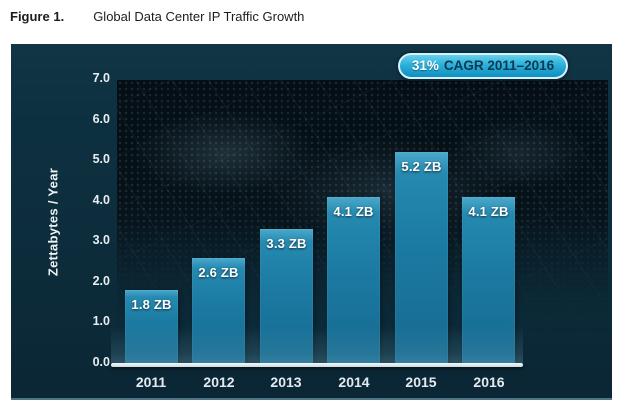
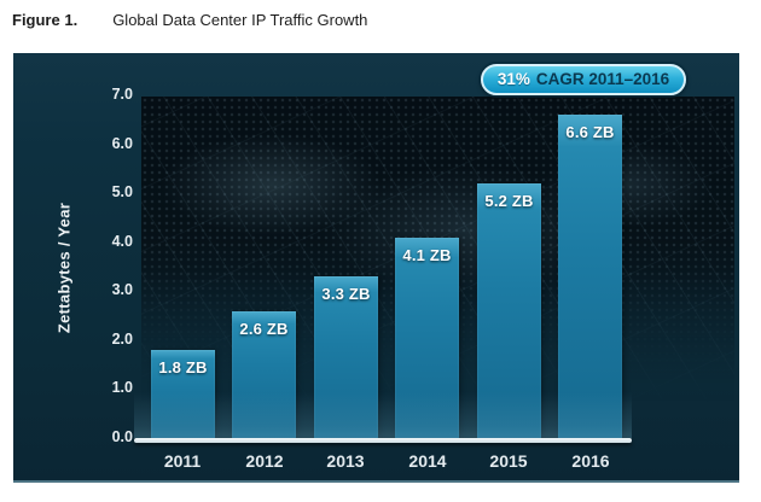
2016: 4.1 -> 6.6
